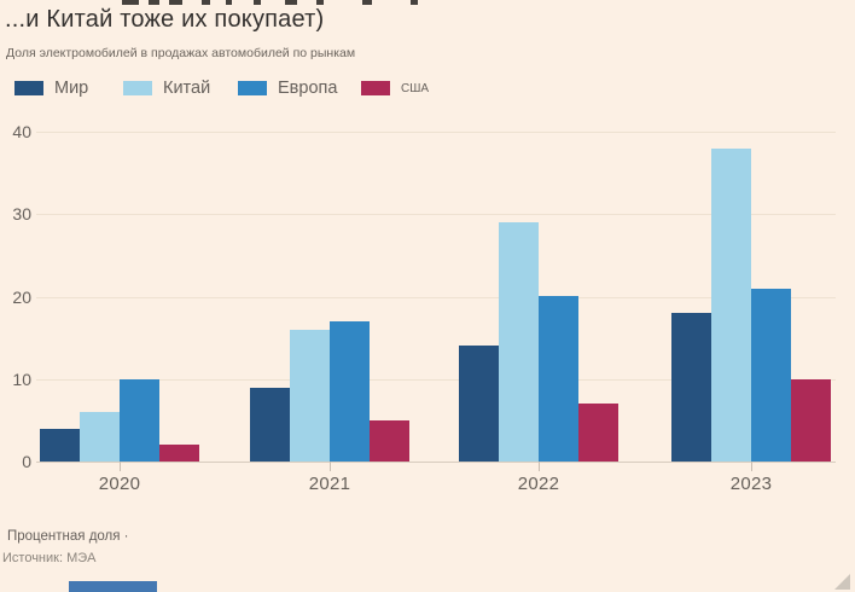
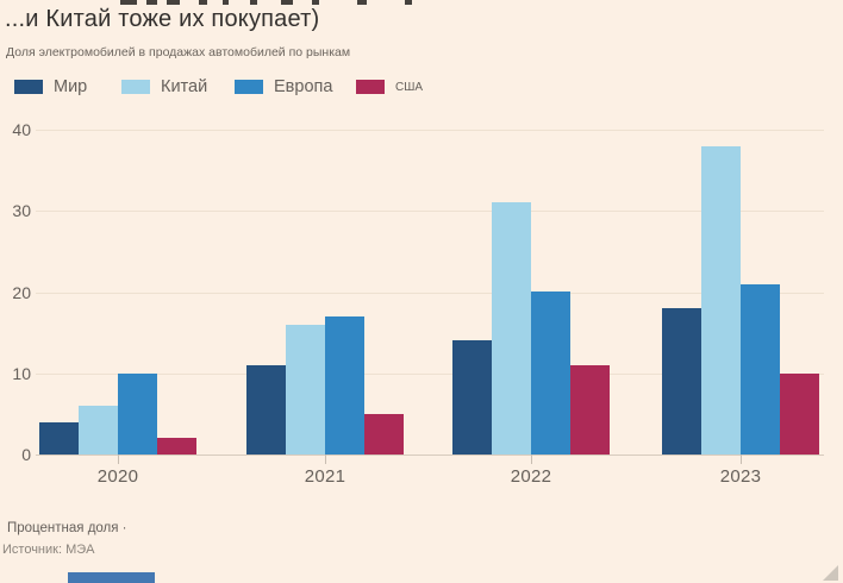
Мир/2021: 9 -> 11
Китай/2022: 29 -> 31
США/2022: 7 -> 11
